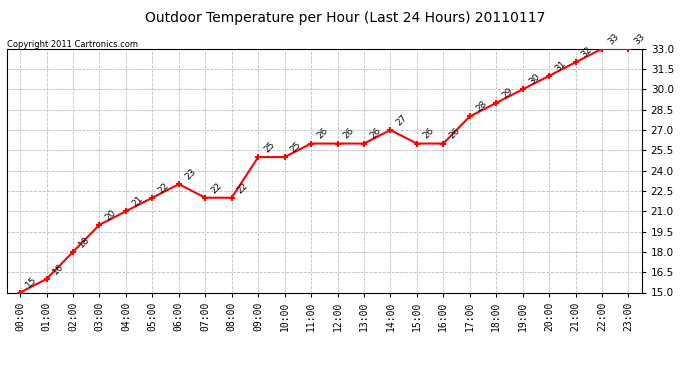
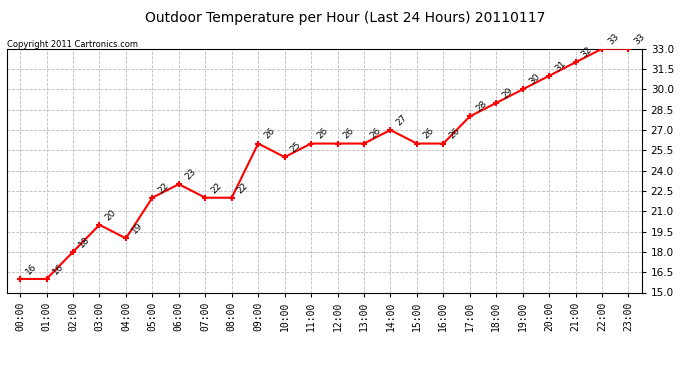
00:00: 15 -> 16
04:00: 21 -> 19
09:00: 25 -> 26
